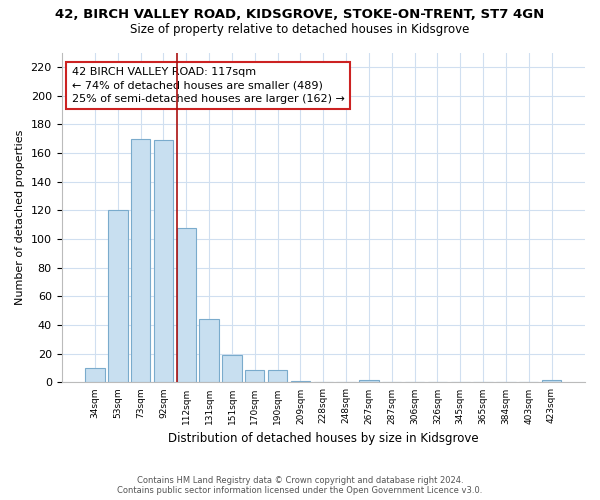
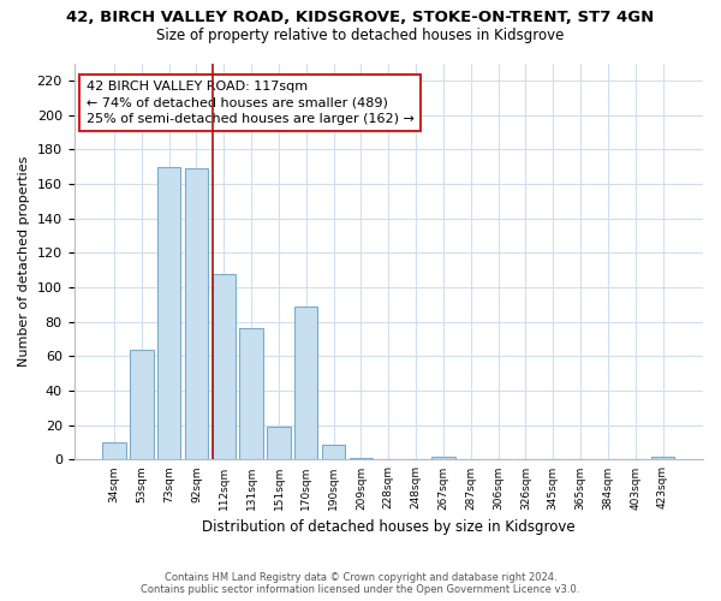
53sqm: 120 -> 64
131sqm: 44 -> 76
170sqm: 9 -> 89
